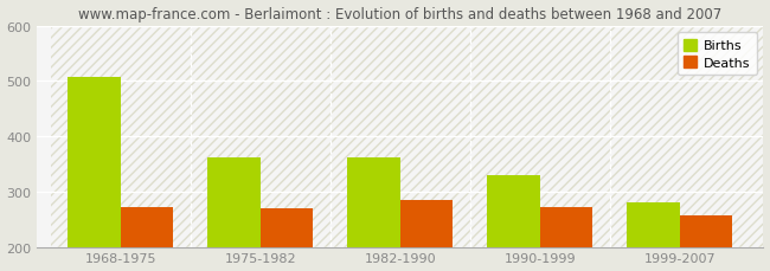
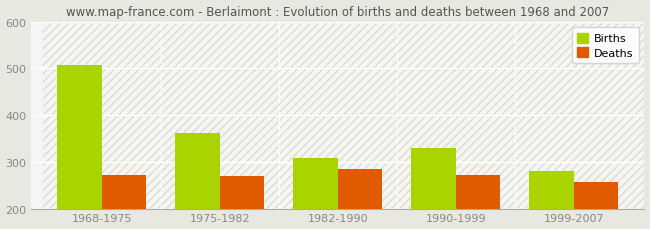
Births/1982-1990: 362 -> 310
